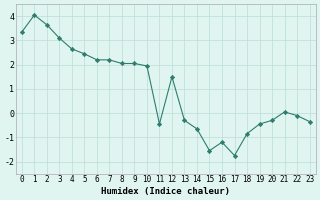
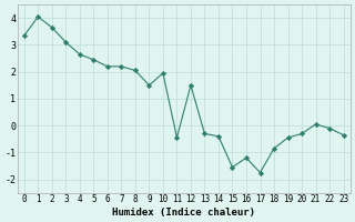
9: 2.05 -> 1.50
14: -0.65 -> -0.40
